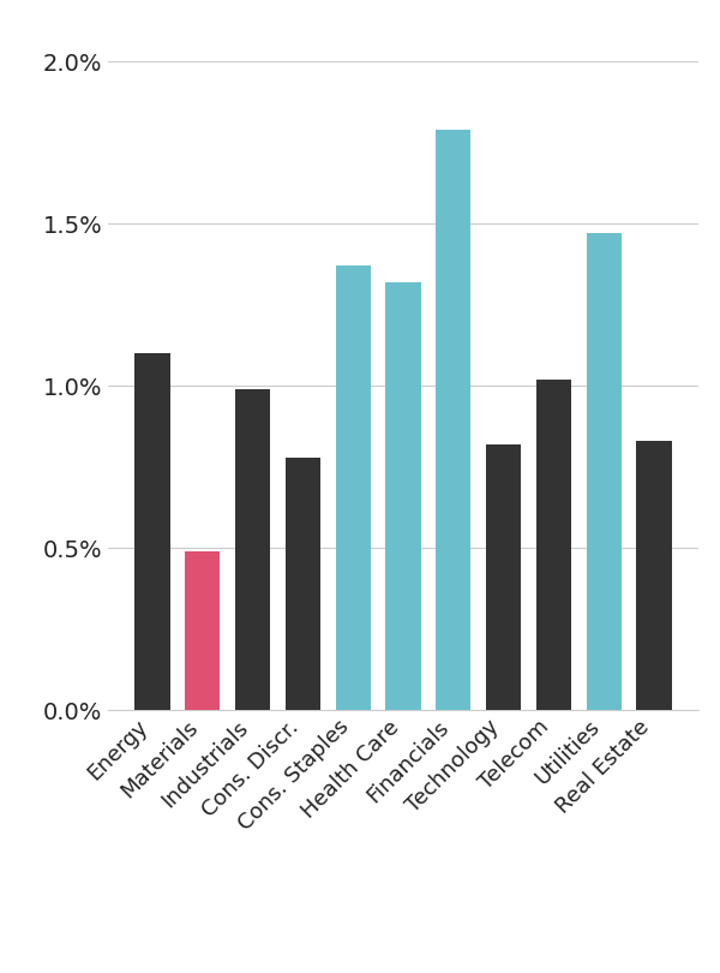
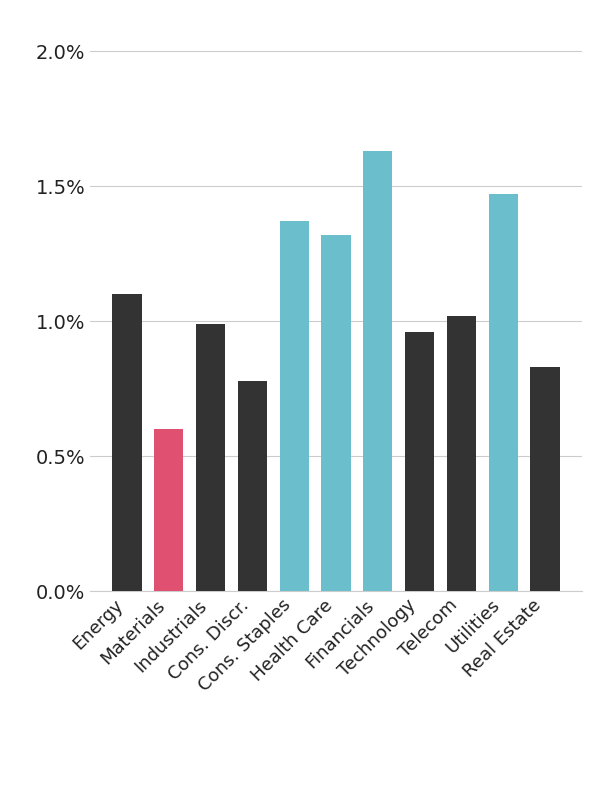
Materials: 0.49% -> 0.60%
Financials: 1.79% -> 1.63%
Technology: 0.82% -> 0.96%
